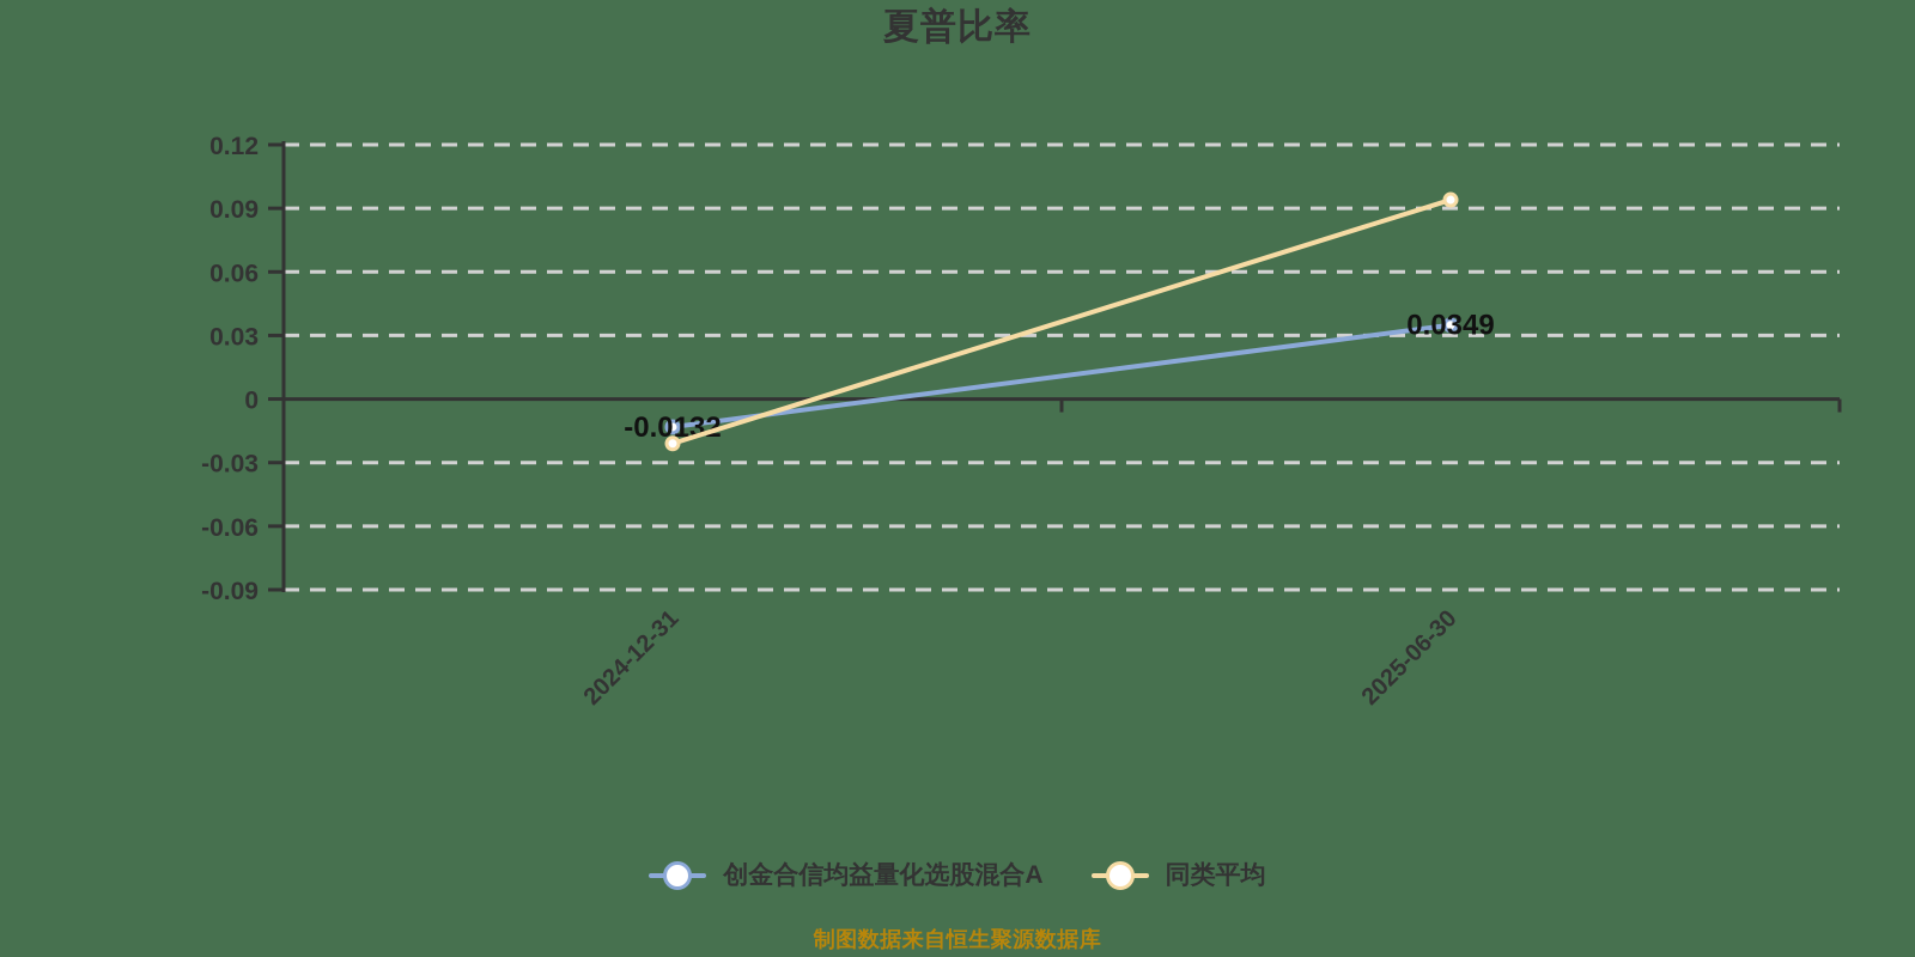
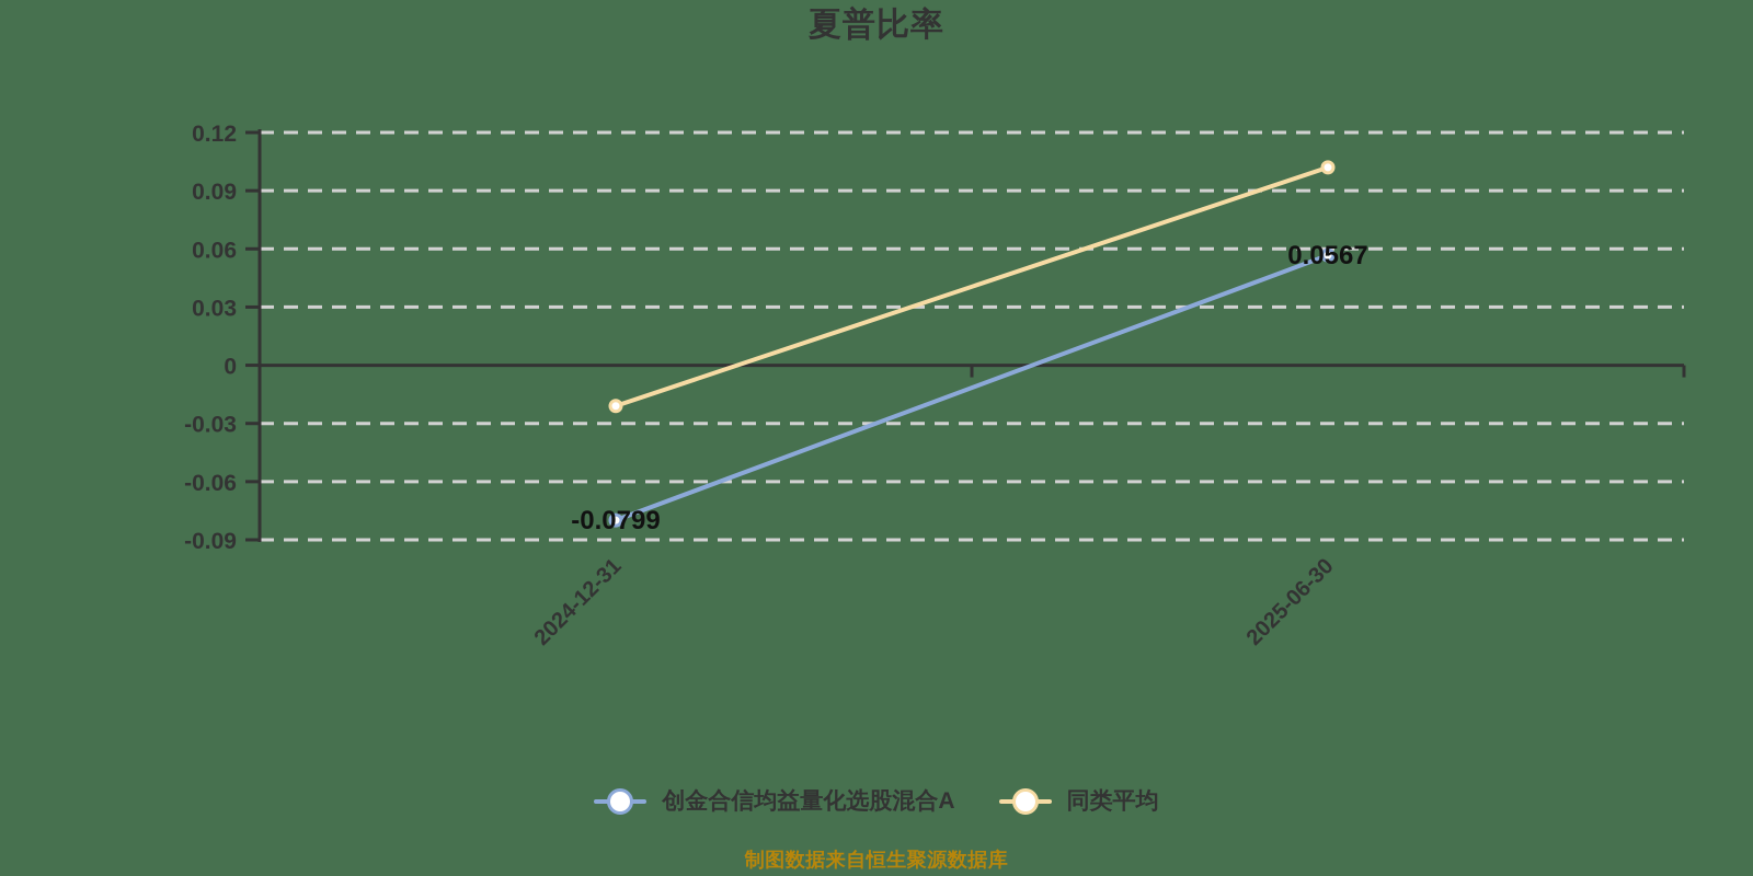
创金合信均益量化选股混合A/2024-12-31: -0.0132 -> -0.0799
创金合信均益量化选股混合A/2025-06-30: 0.0349 -> 0.0567
同类平均/2025-06-30: 0.094 -> 0.102
